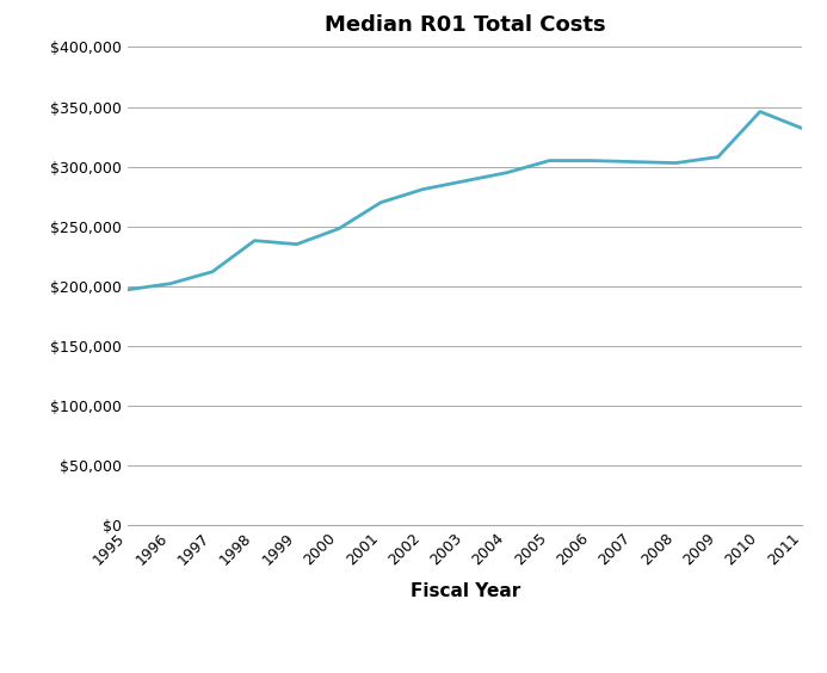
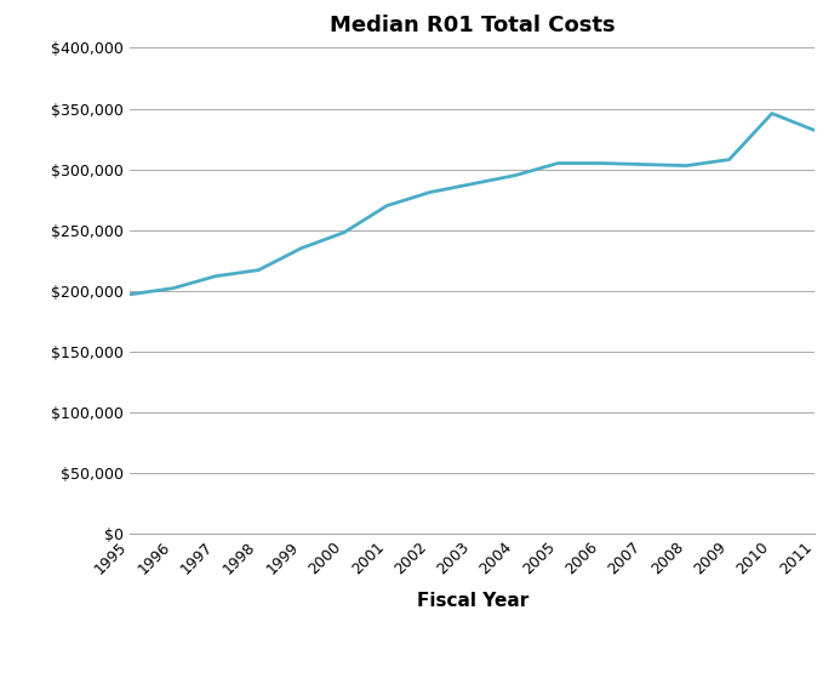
1998: $238,000 -> $217,000
